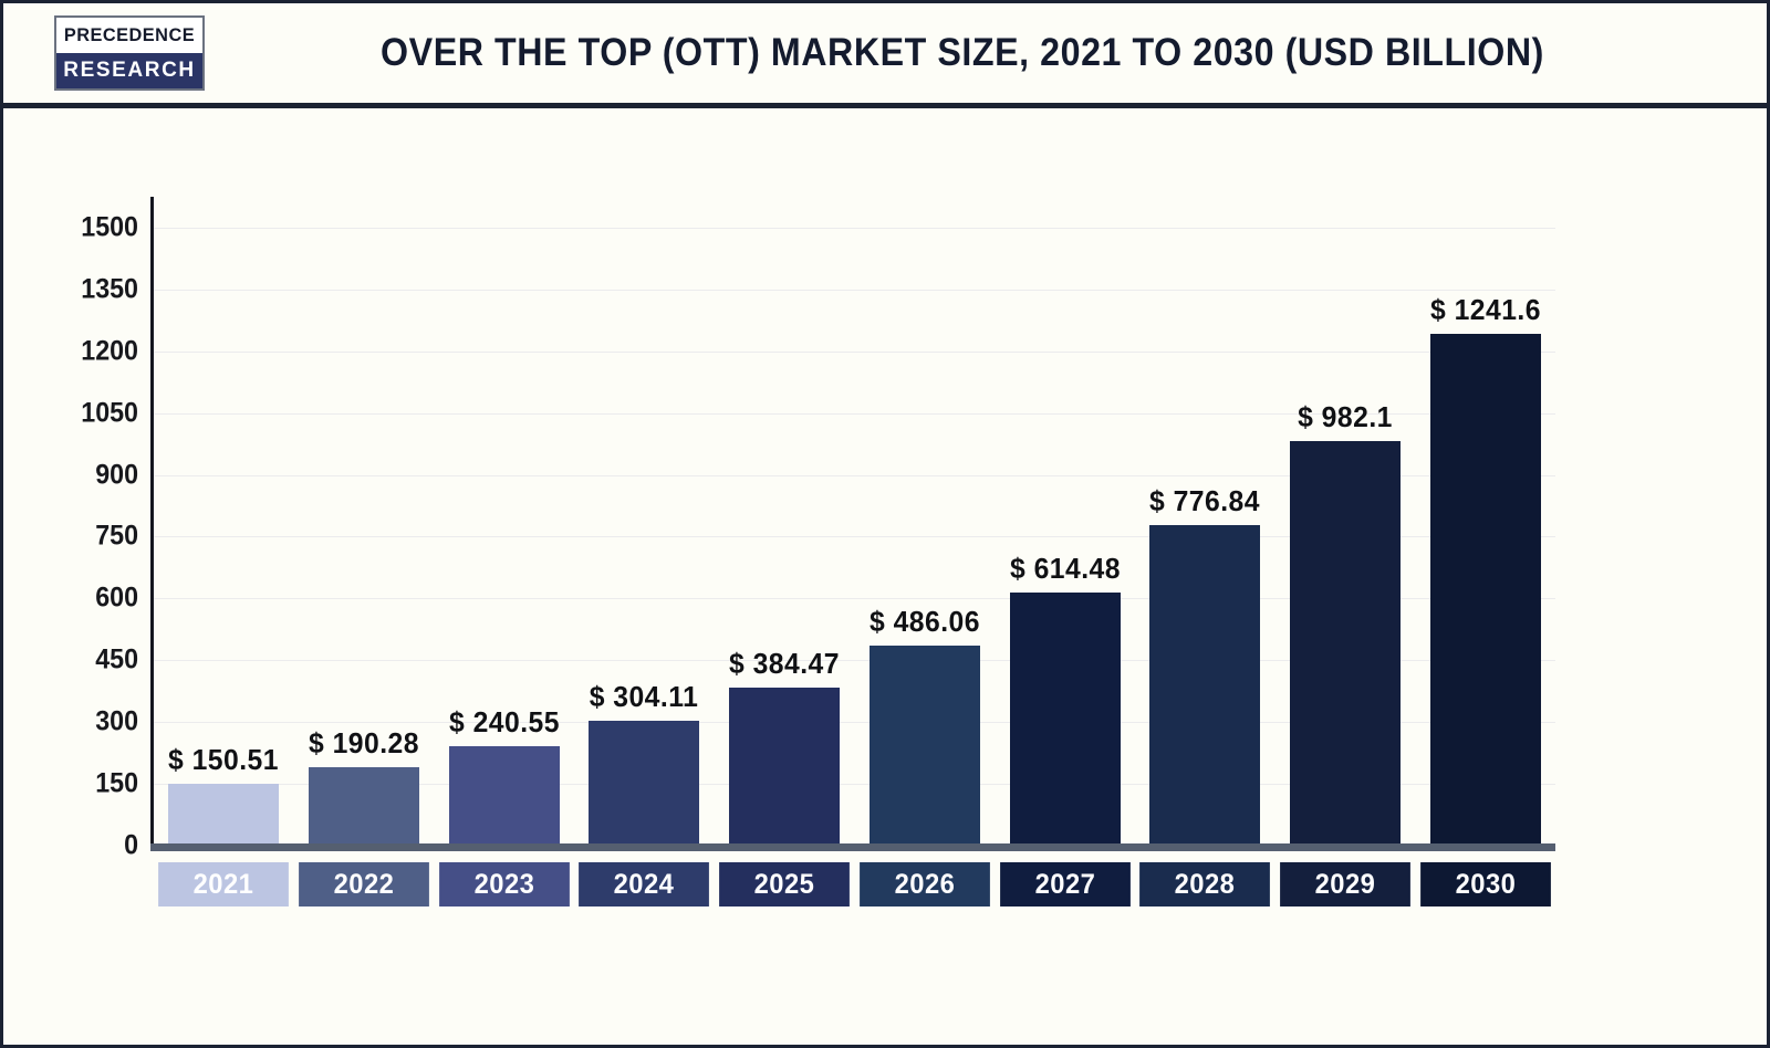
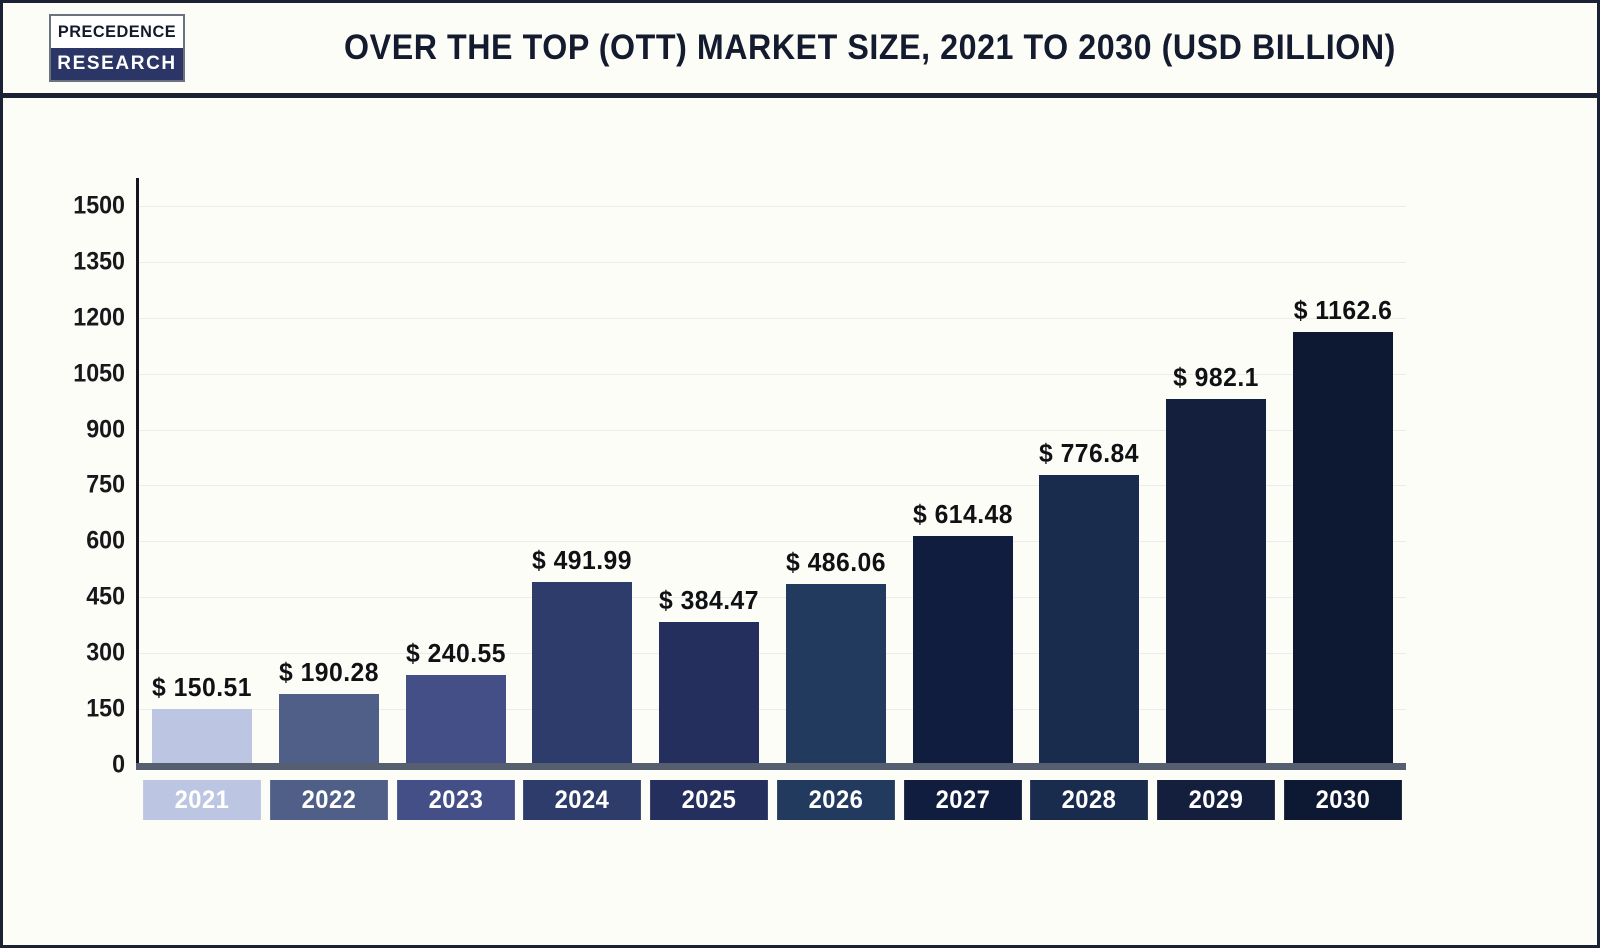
2024: 304.11 -> 491.99
2030: 1241.6 -> 1162.6
